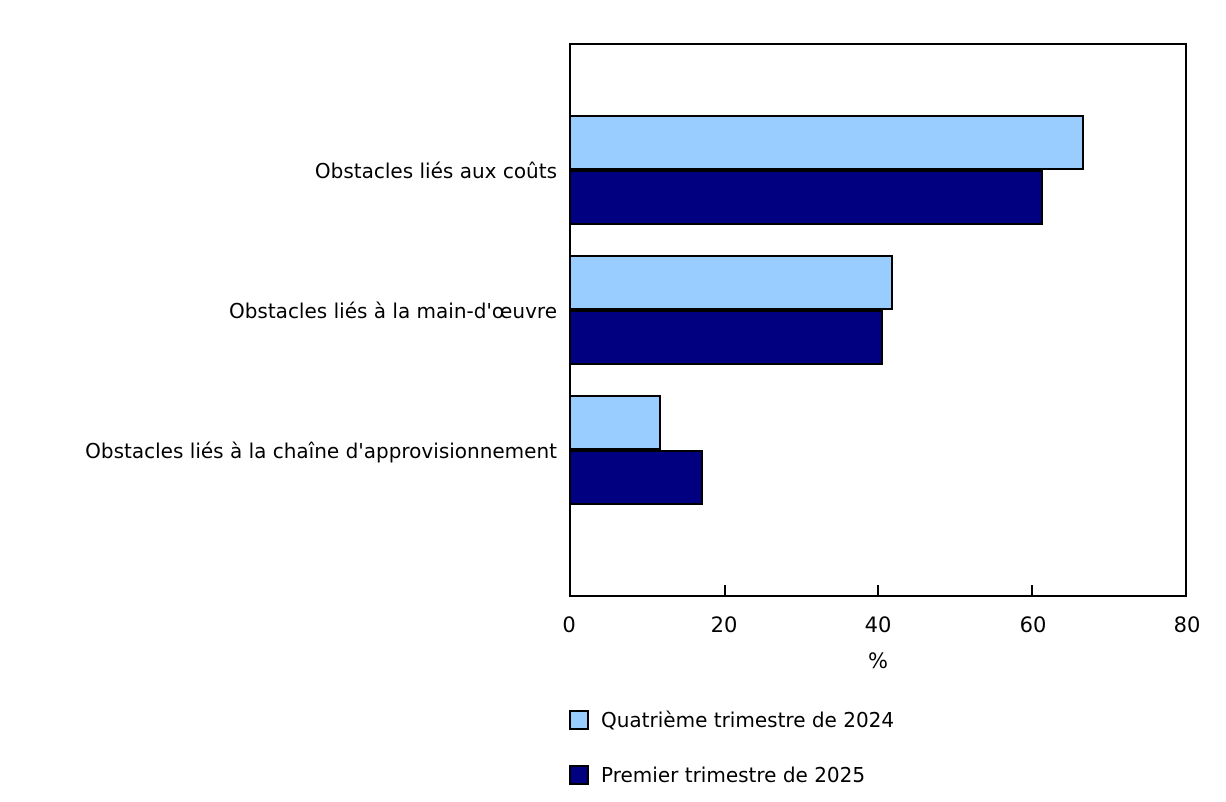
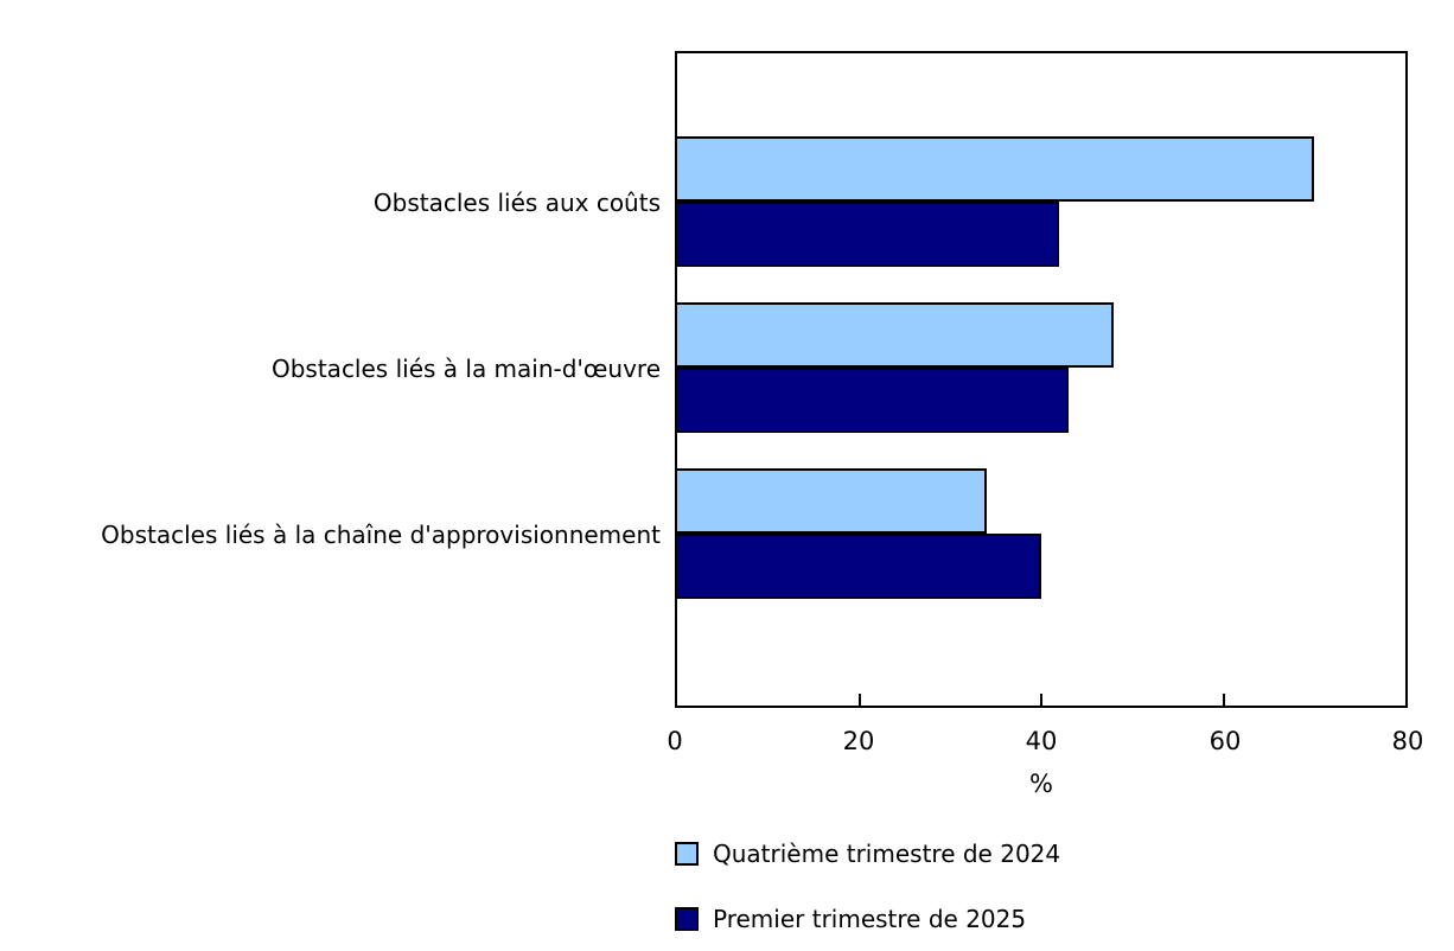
Quatrième trimestre de 2024/Obstacles liés aux coûts: 67 -> 70
Premier trimestre de 2025/Obstacles liés aux coûts: 62 -> 42
Quatrième trimestre de 2024/Obstacles liés à la main-d'œuvre: 42 -> 48
Premier trimestre de 2025/Obstacles liés à la main-d'œuvre: 41 -> 43
Quatrième trimestre de 2024/Obstacles liés à la chaîne d'approvisionnement: 12 -> 34
Premier trimestre de 2025/Obstacles liés à la chaîne d'approvisionnement: 17 -> 40
